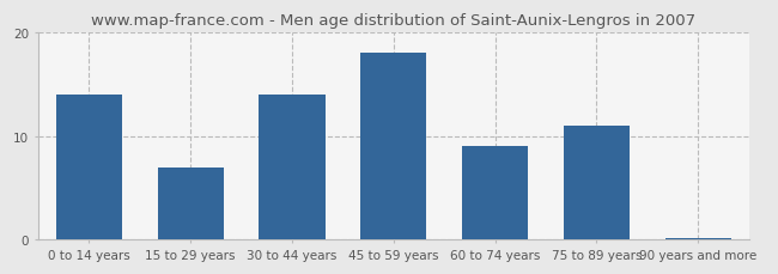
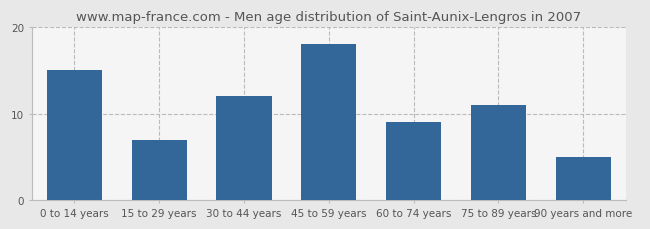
0 to 14 years: 14.0 -> 15.0
30 to 44 years: 14.0 -> 12.0
90 years and more: 0.2 -> 5.0
